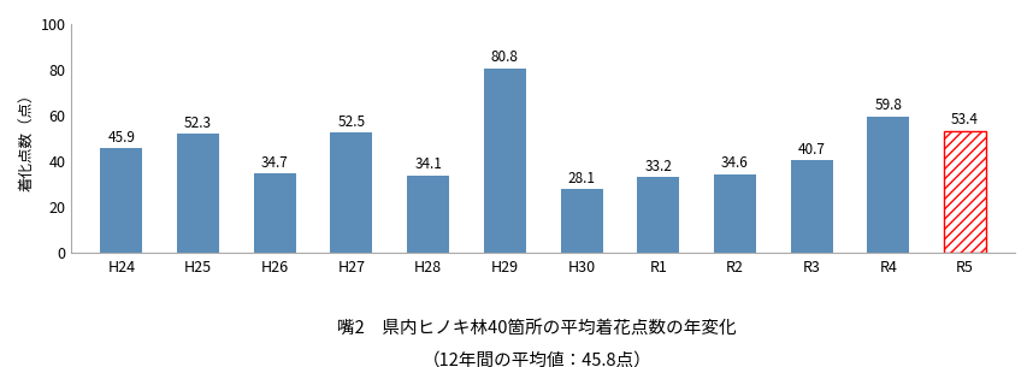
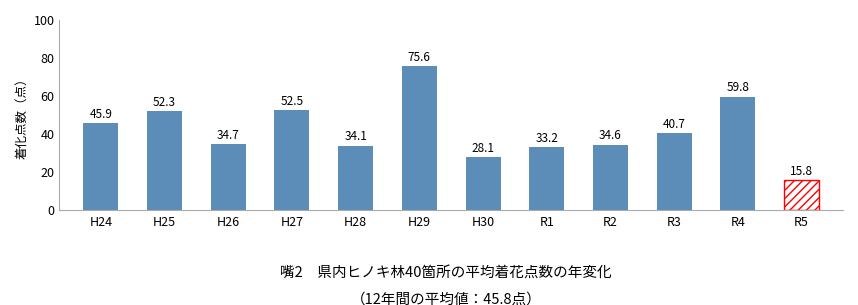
H29: 80.8 -> 75.6
R5: 53.4 -> 15.8
